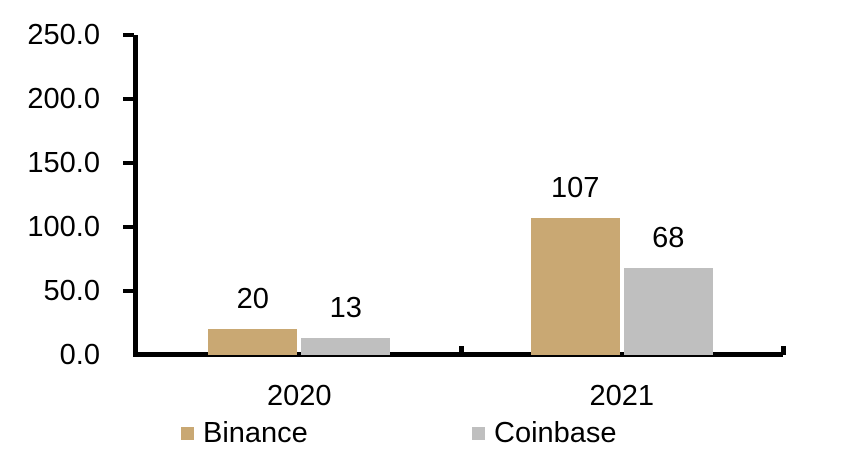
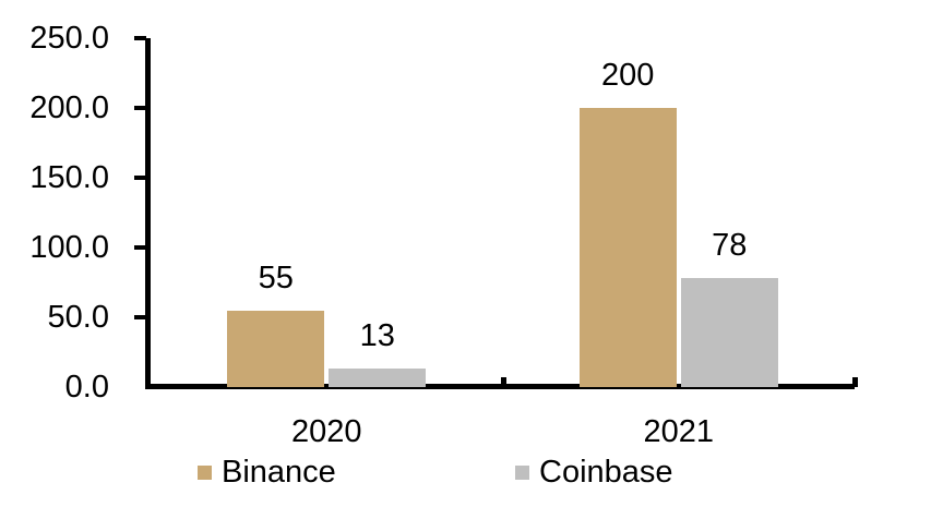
Binance/2020: 20 -> 55
Binance/2021: 107 -> 200
Coinbase/2021: 68 -> 78
